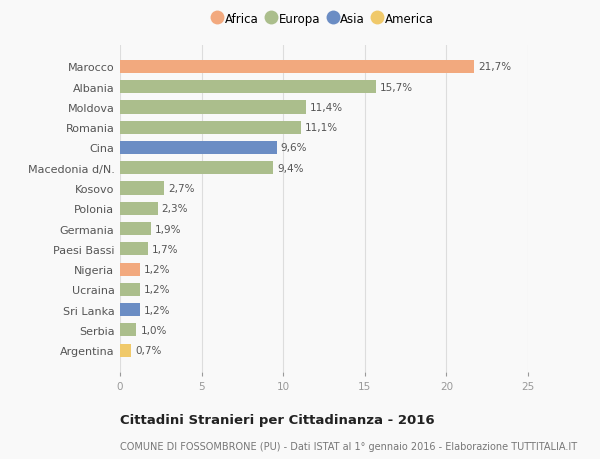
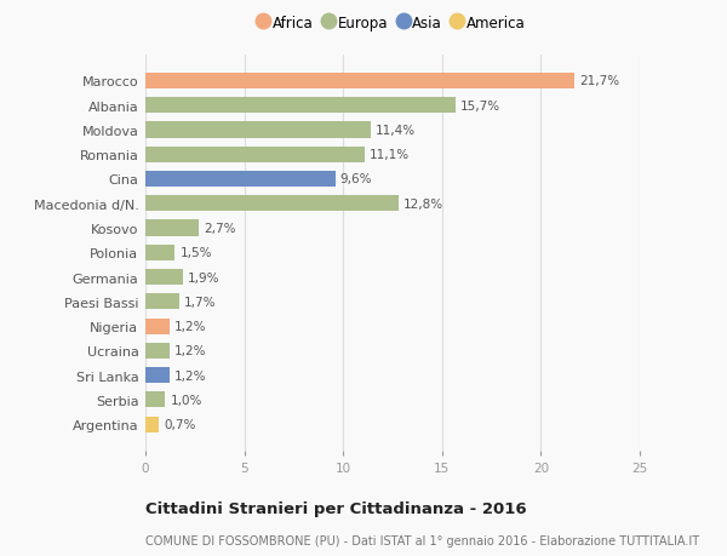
Macedonia d/N.: 9,4% -> 12,8%
Polonia: 2,3% -> 1,5%
